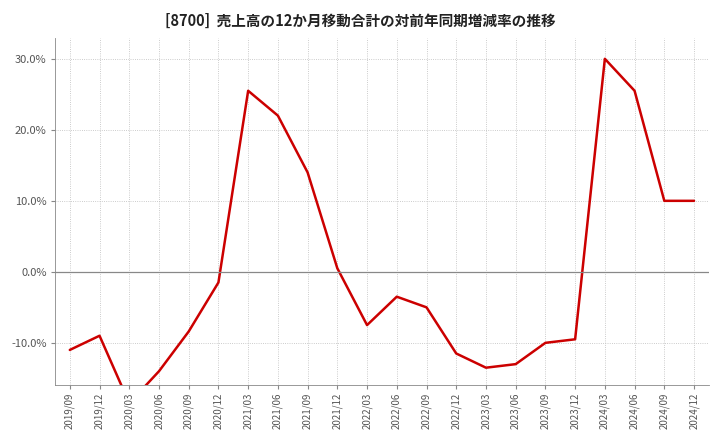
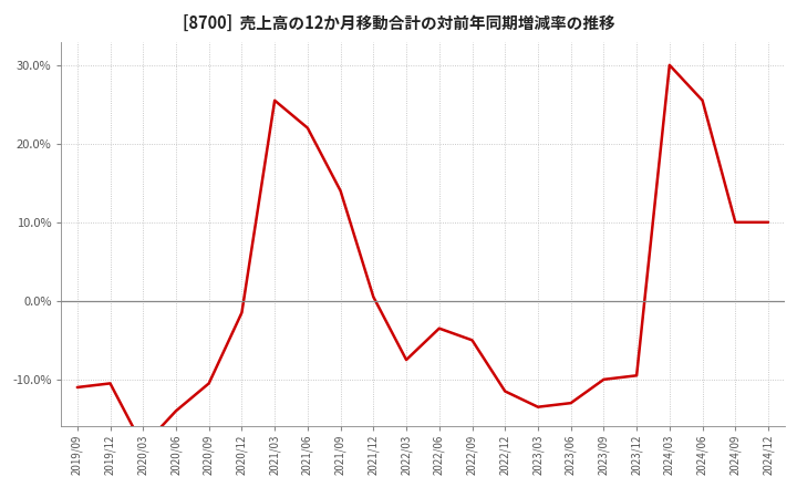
2019/12: -9.0% -> -10.5%
2020/09: -8.4% -> -10.5%
